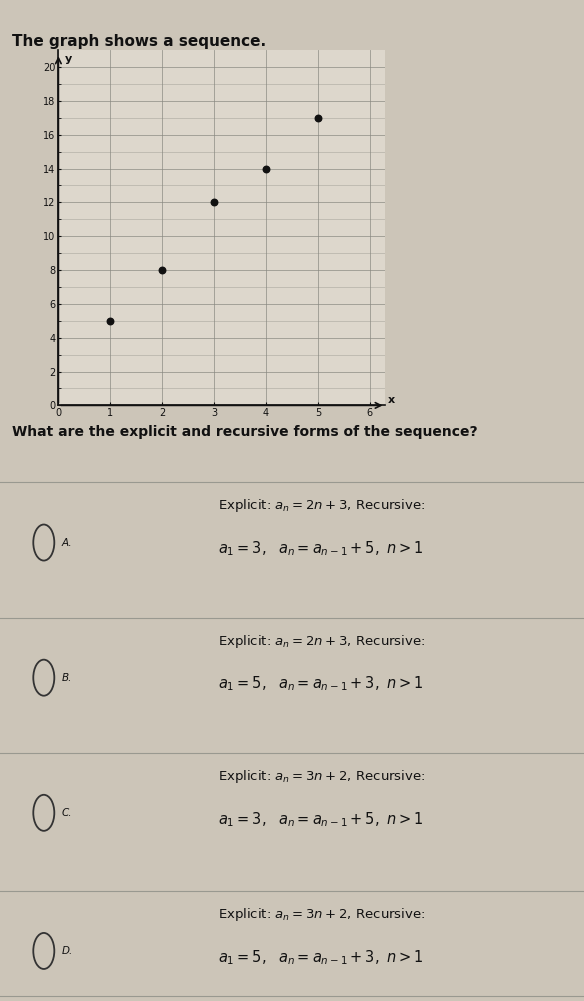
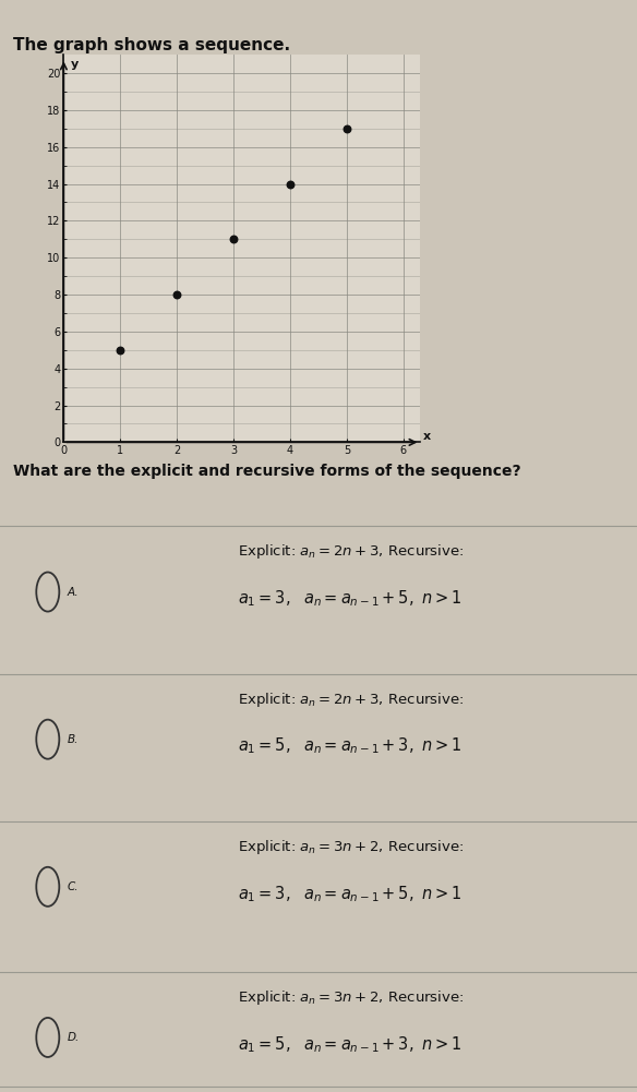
3: 12 -> 11
